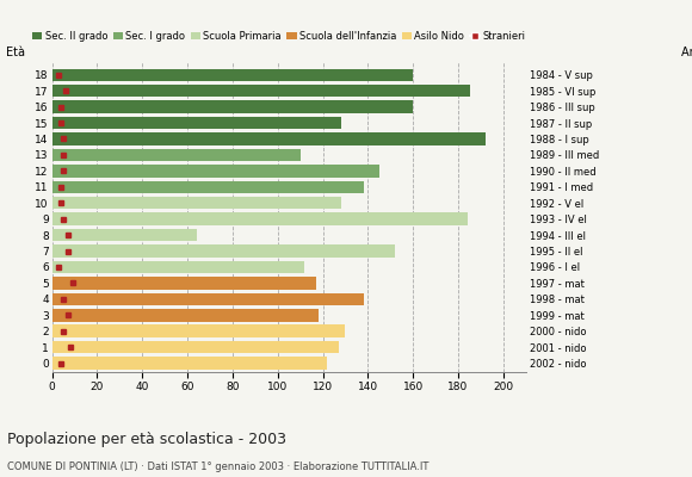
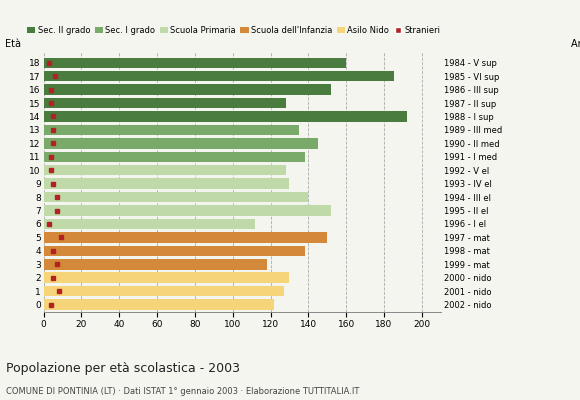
16: 160 -> 152
13: 110 -> 135
9: 184 -> 130
8: 64 -> 140
5: 117 -> 150
